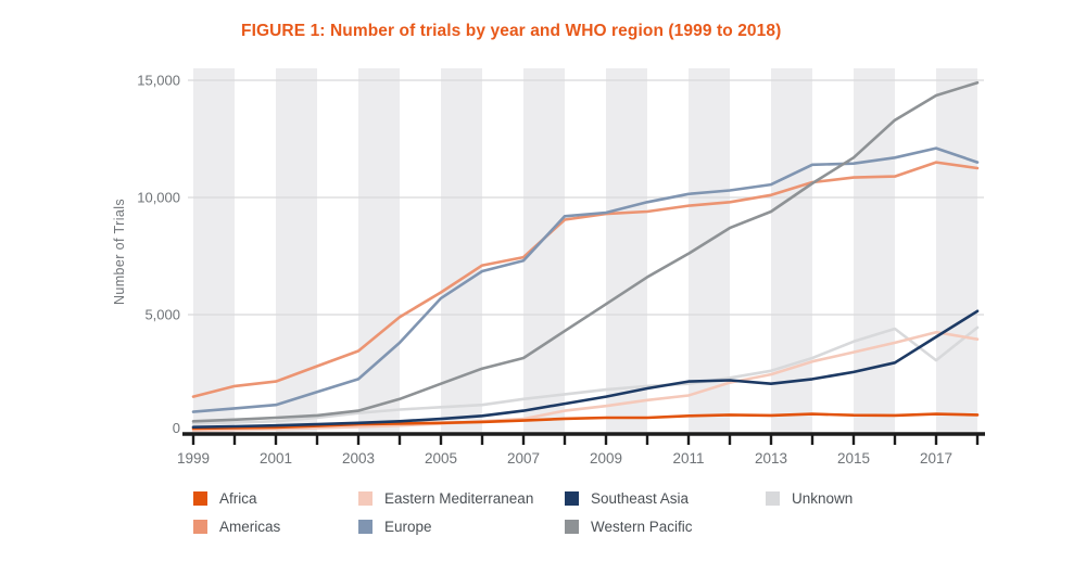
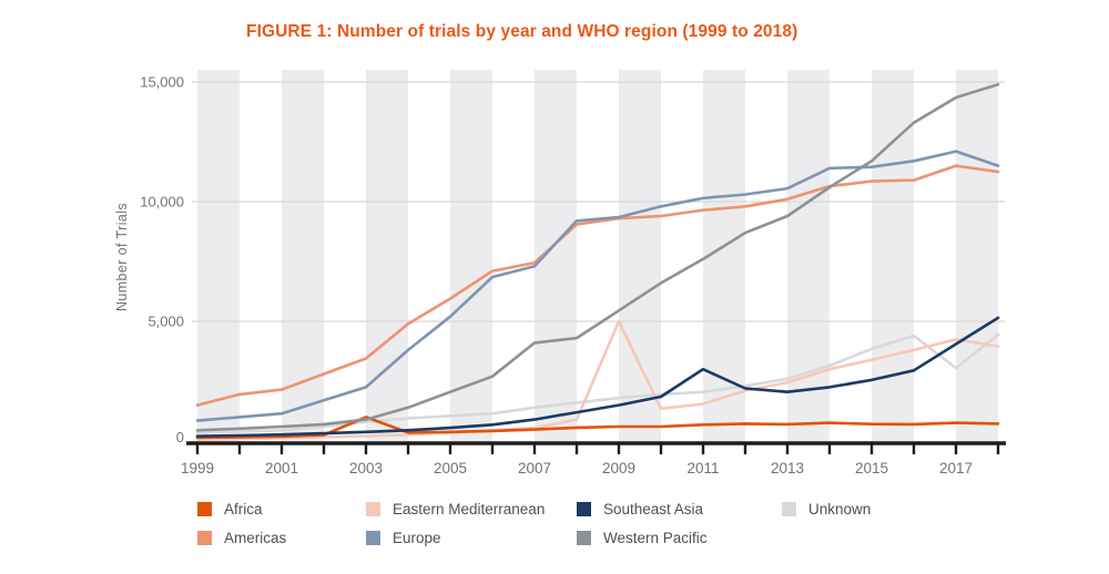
Africa/2003: 300 -> 1000
Europe/2005: 5700 -> 5200
Western Pacific/2007: 3200 -> 4100
Eastern Mediterranean/2009: 1100 -> 5000
Southeast Asia/2011: 2200 -> 3000
